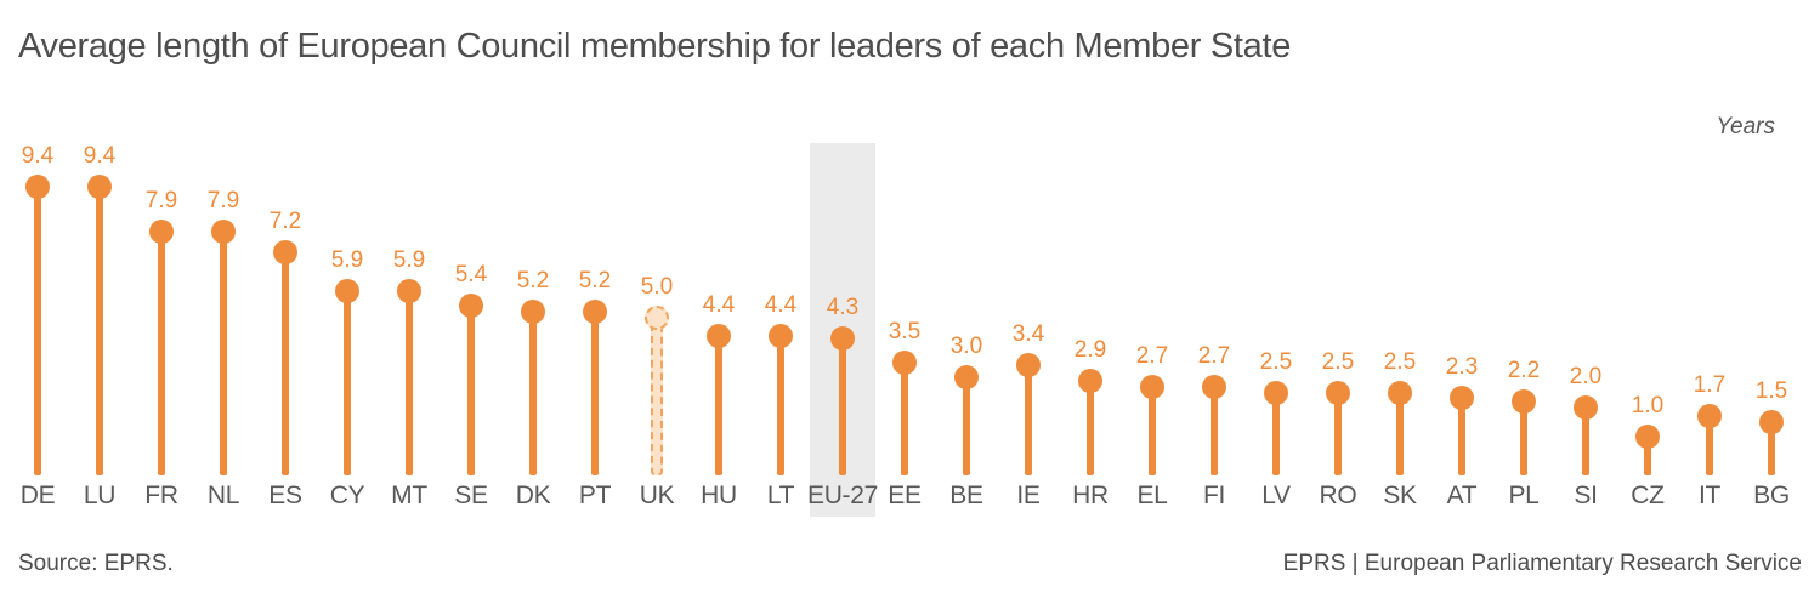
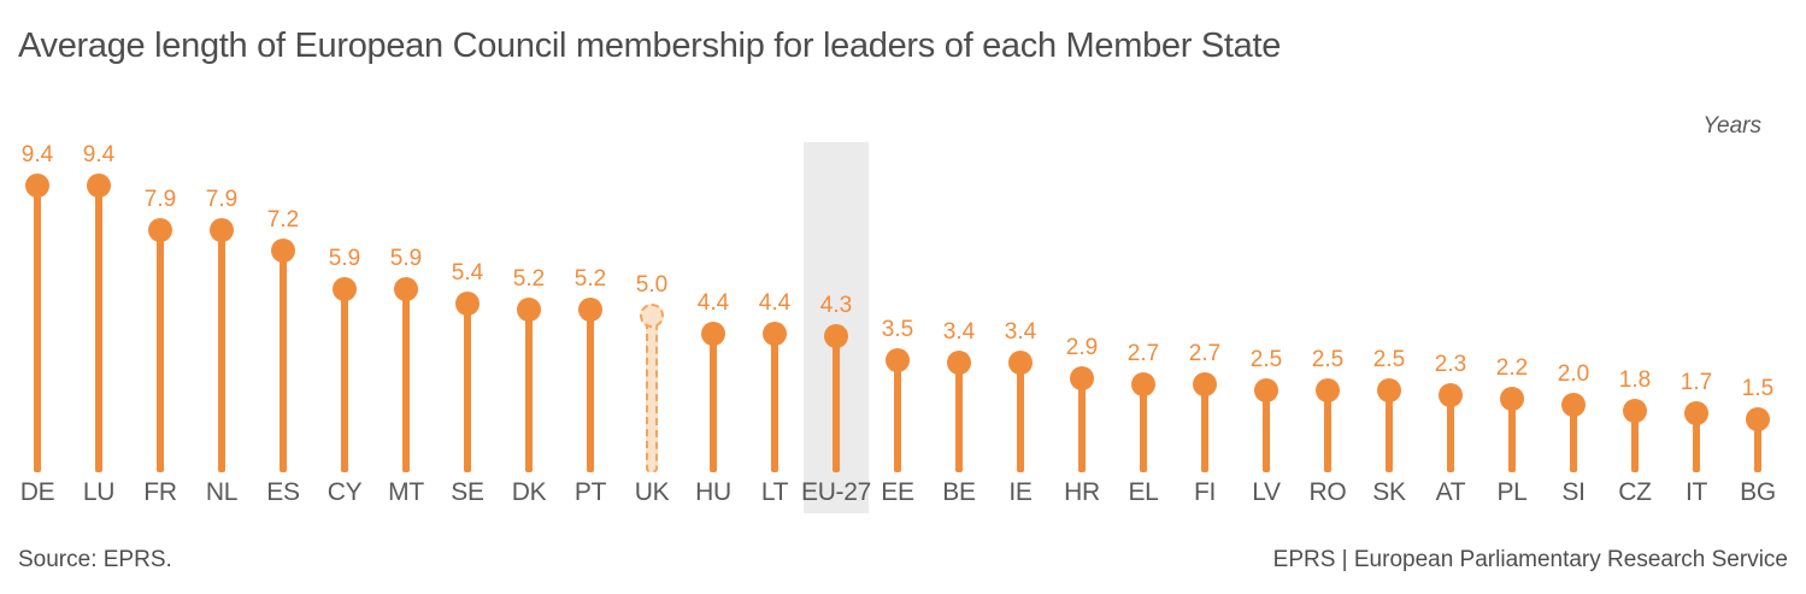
BE: 3.0 -> 3.4
CZ: 1.0 -> 1.8
